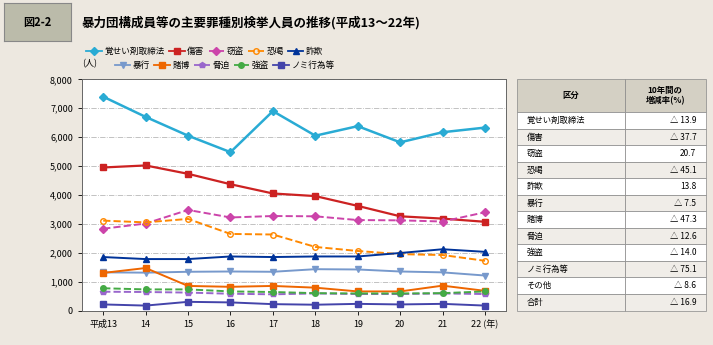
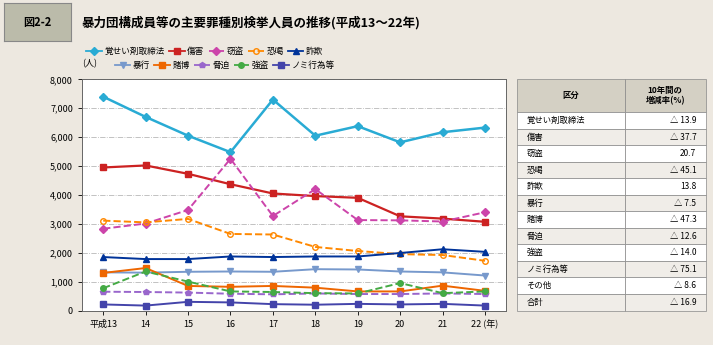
強盗/14: 730 -> 1,350
強盗/15: 730 -> 1,000
窃盗/16: 3,220 -> 5,250
覚せい剤取締法/17: 6,900 -> 7,300
窃盗/18: 3,260 -> 4,200
傷害/19: 3,620 -> 3,900
強盗/20: 590 -> 950
